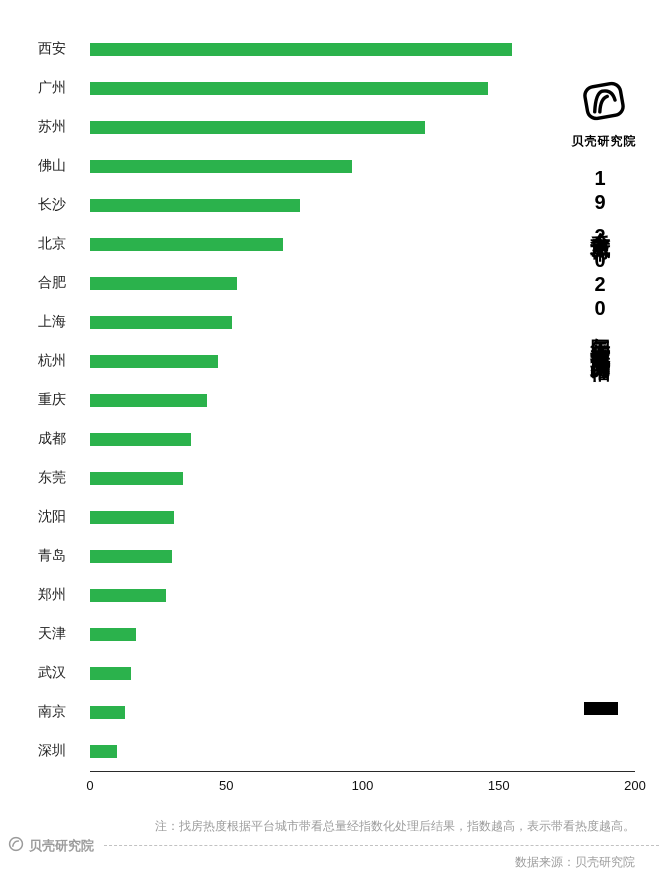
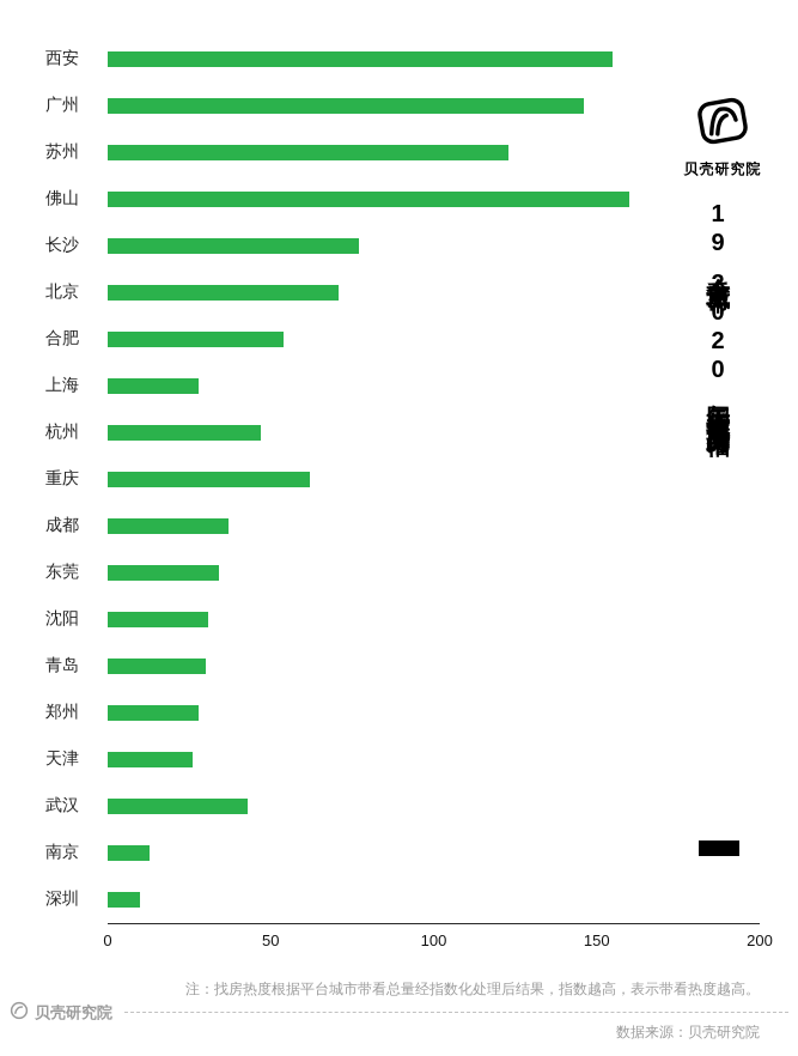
佛山: 96 -> 160
上海: 52 -> 28
重庆: 43 -> 62
天津: 17 -> 26
武汉: 15 -> 43
